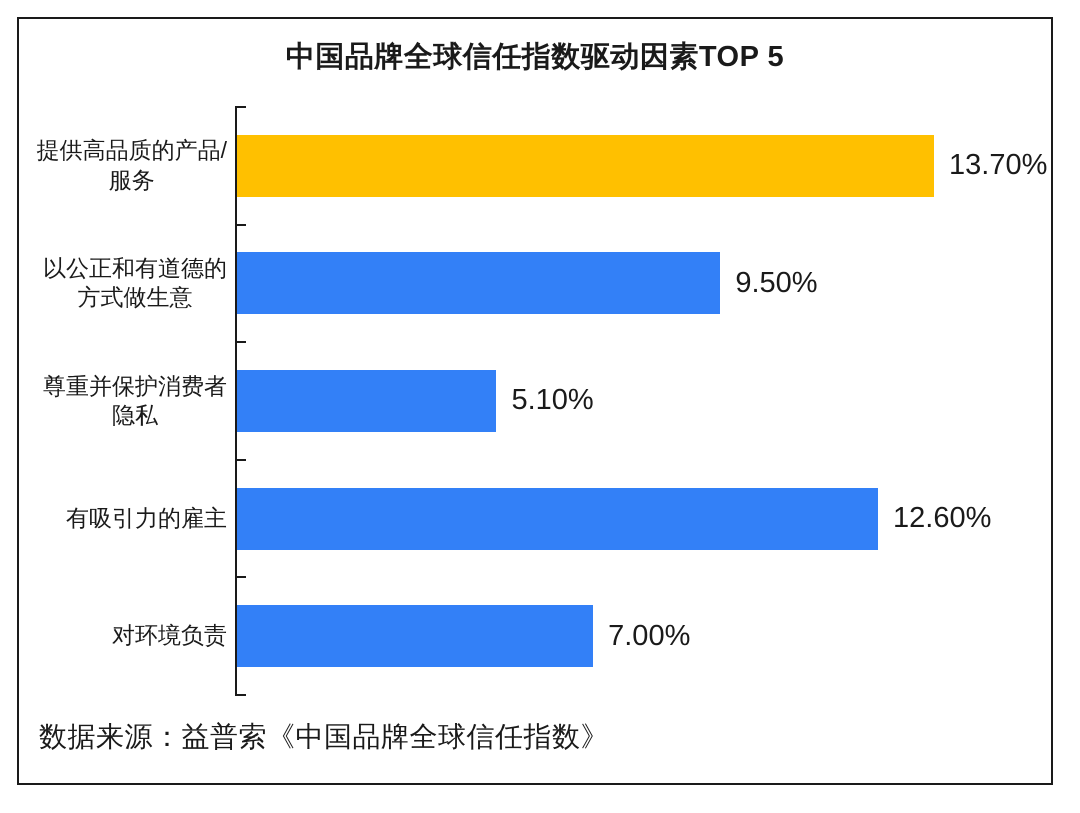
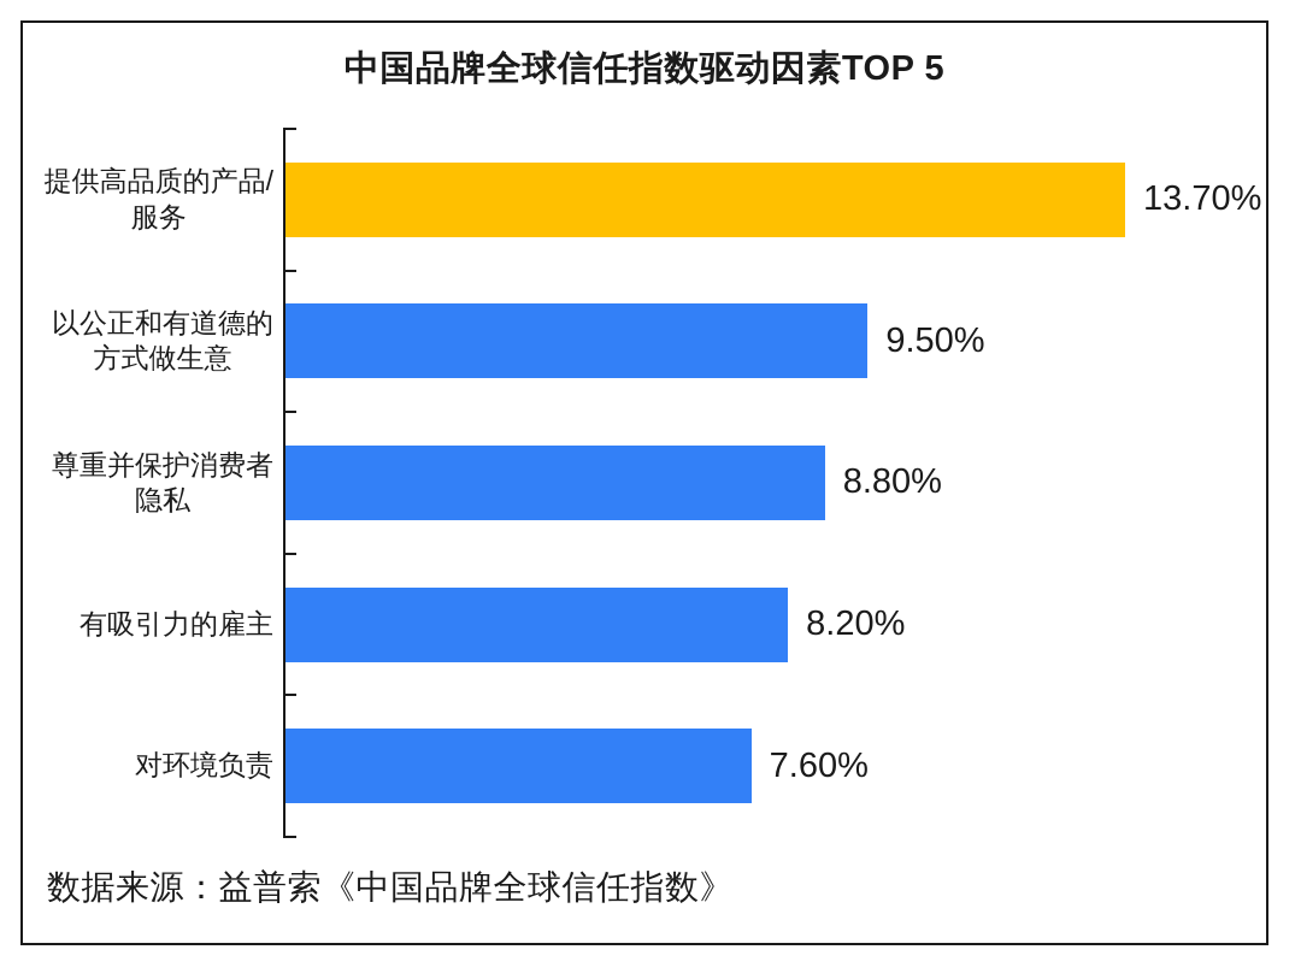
尊重并保护消费者隐私: 5.10% -> 8.80%
有吸引力的雇主: 12.60% -> 8.20%
对环境负责: 7.00% -> 7.60%
